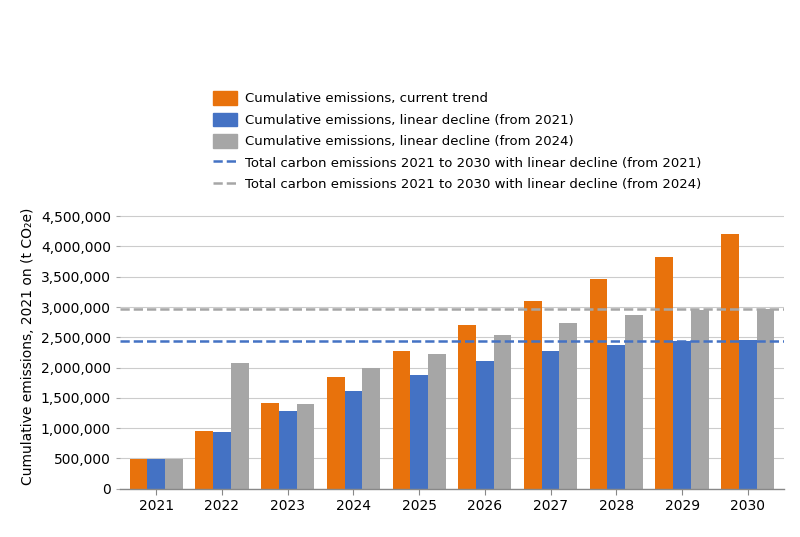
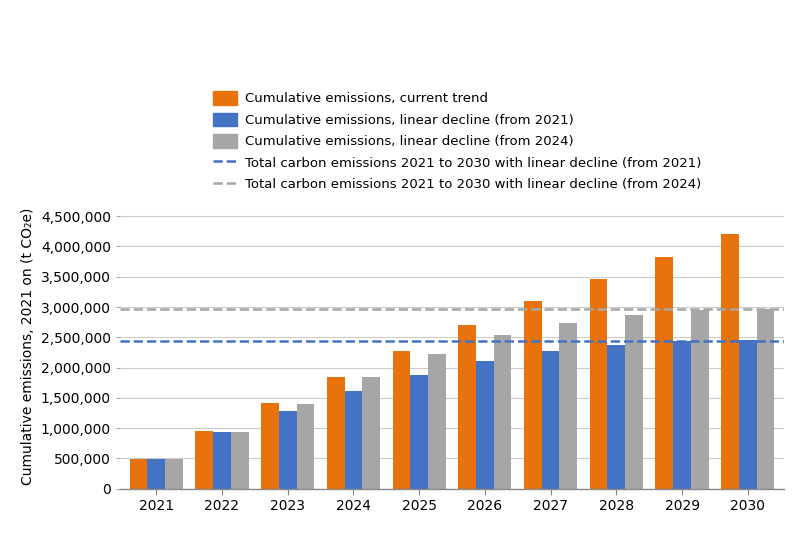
Cumulative emissions, linear decline (from 2024)/2022: 2,080,000 -> 940,000
Cumulative emissions, linear decline (from 2024)/2024: 2,000,000 -> 1,840,000
